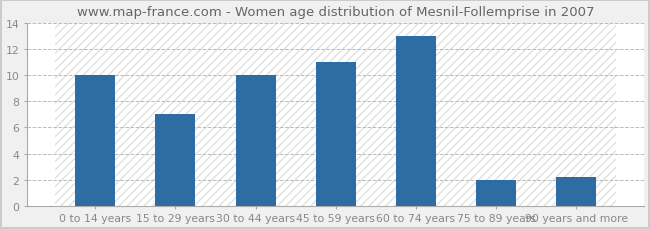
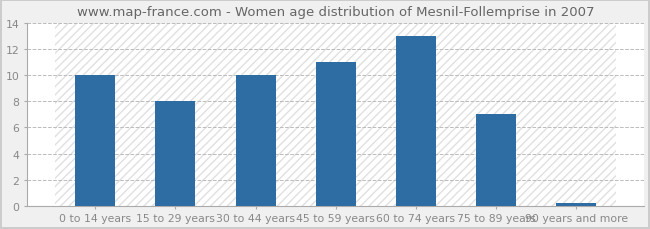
15 to 29 years: 7.0 -> 8.0
75 to 89 years: 2.0 -> 7.0
90 years and more: 2.2 -> 0.2
